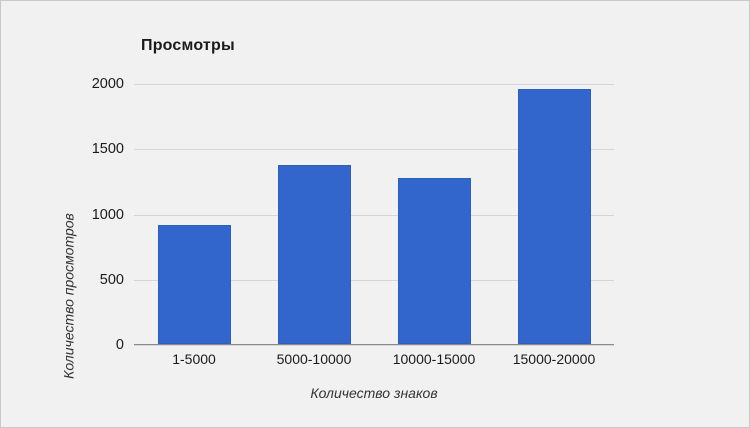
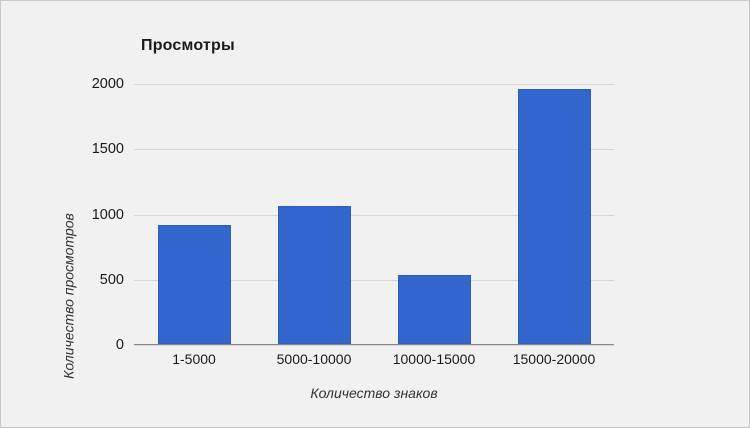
5000-10000: 1380 -> 1060
10000-15000: 1270 -> 530
